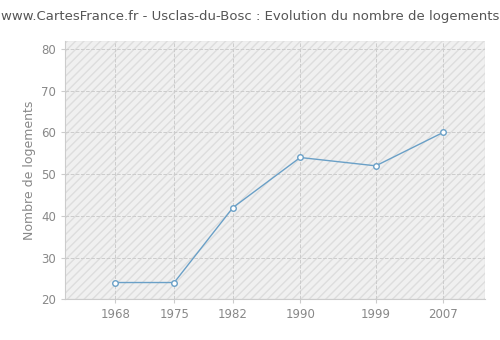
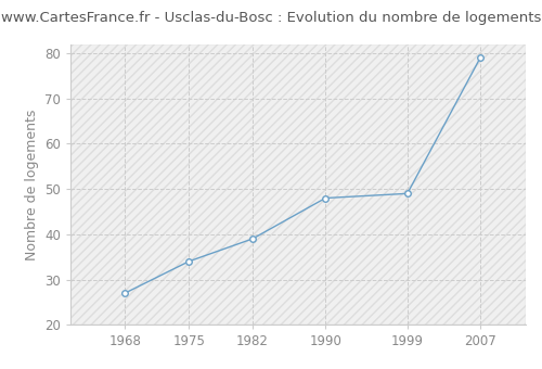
1968: 24 -> 27
1975: 24 -> 34
1982: 42 -> 39
1990: 54 -> 48
1999: 52 -> 49
2007: 60 -> 79
